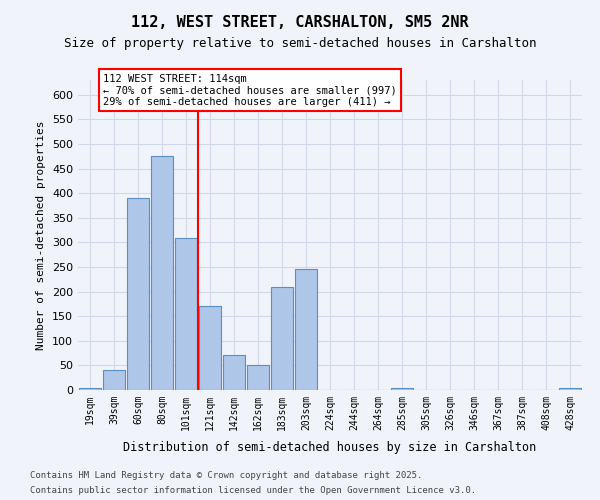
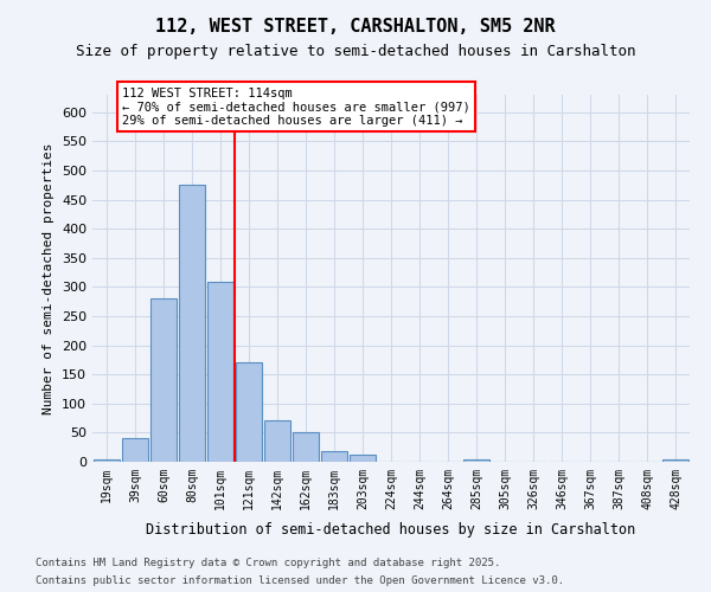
60sqm: 390 -> 280
183sqm: 210 -> 18
203sqm: 245 -> 12
